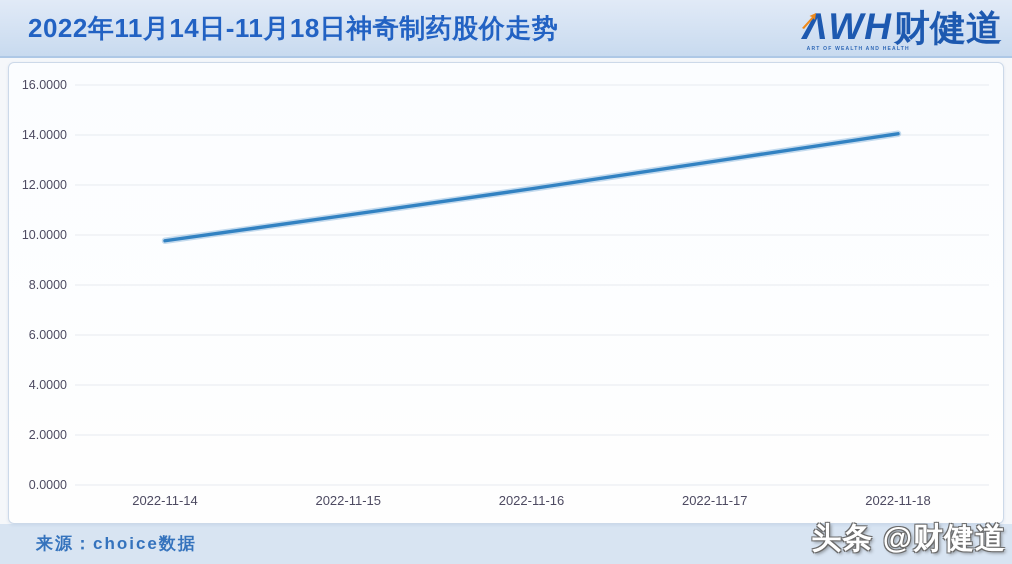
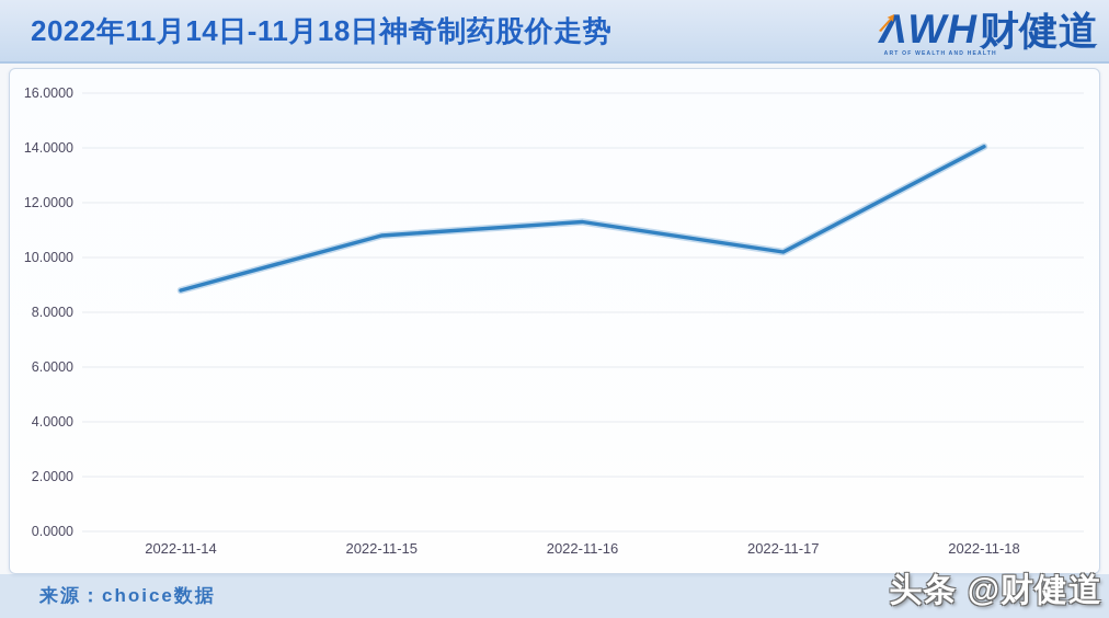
2022-11-14: 9.8 -> 8.8
2022-11-16: 11.8 -> 11.3
2022-11-17: 12.9 -> 10.2
